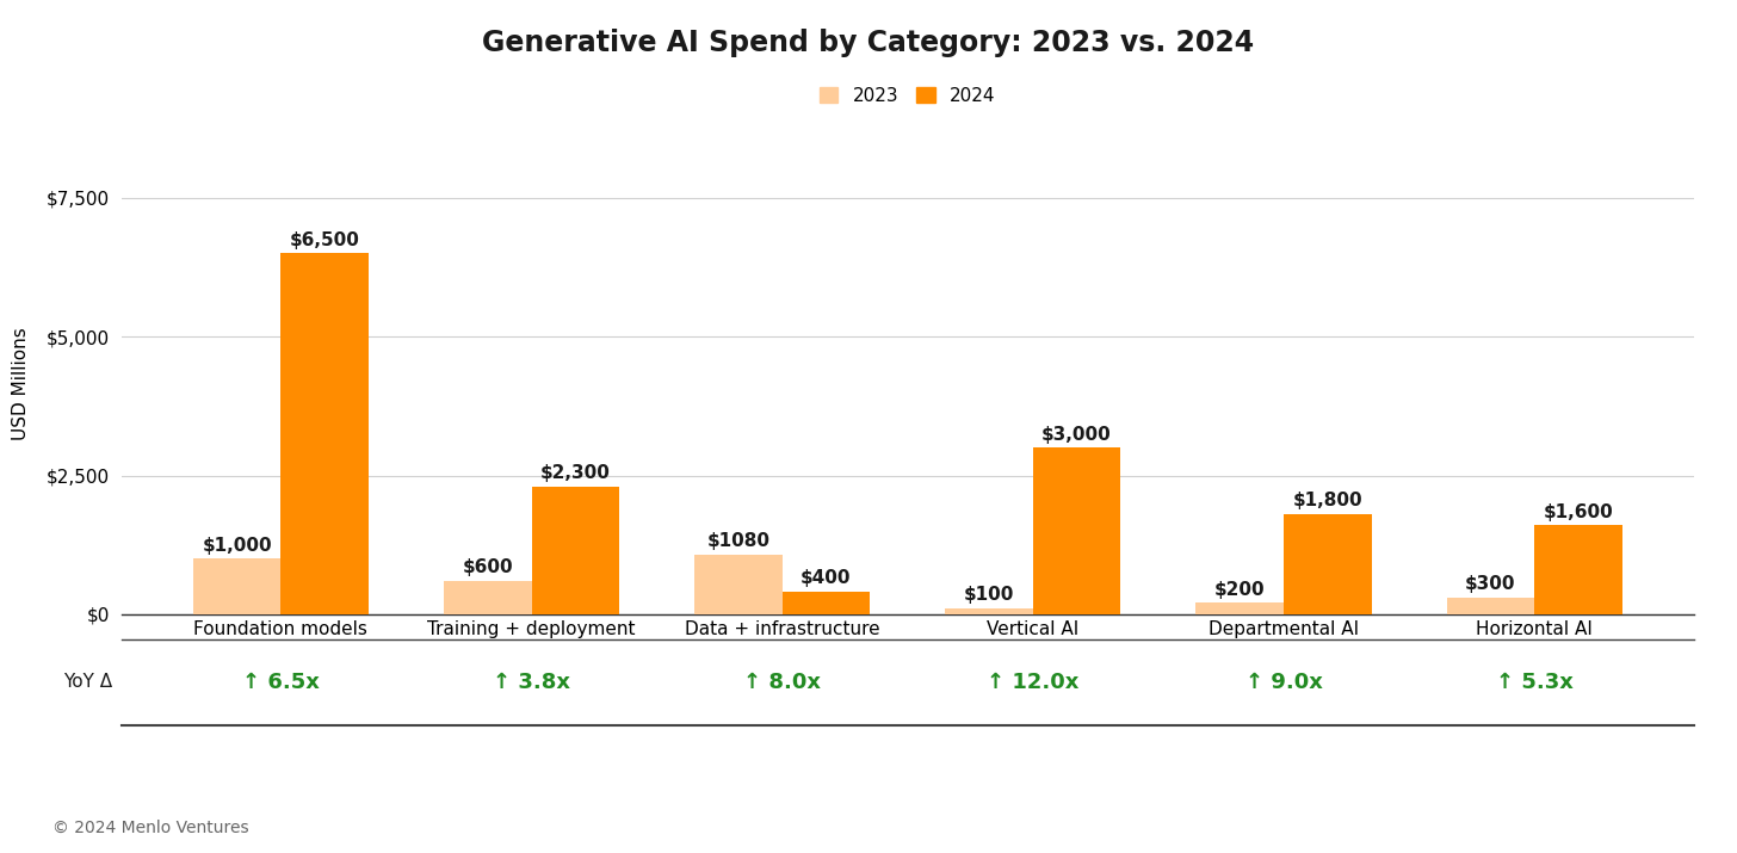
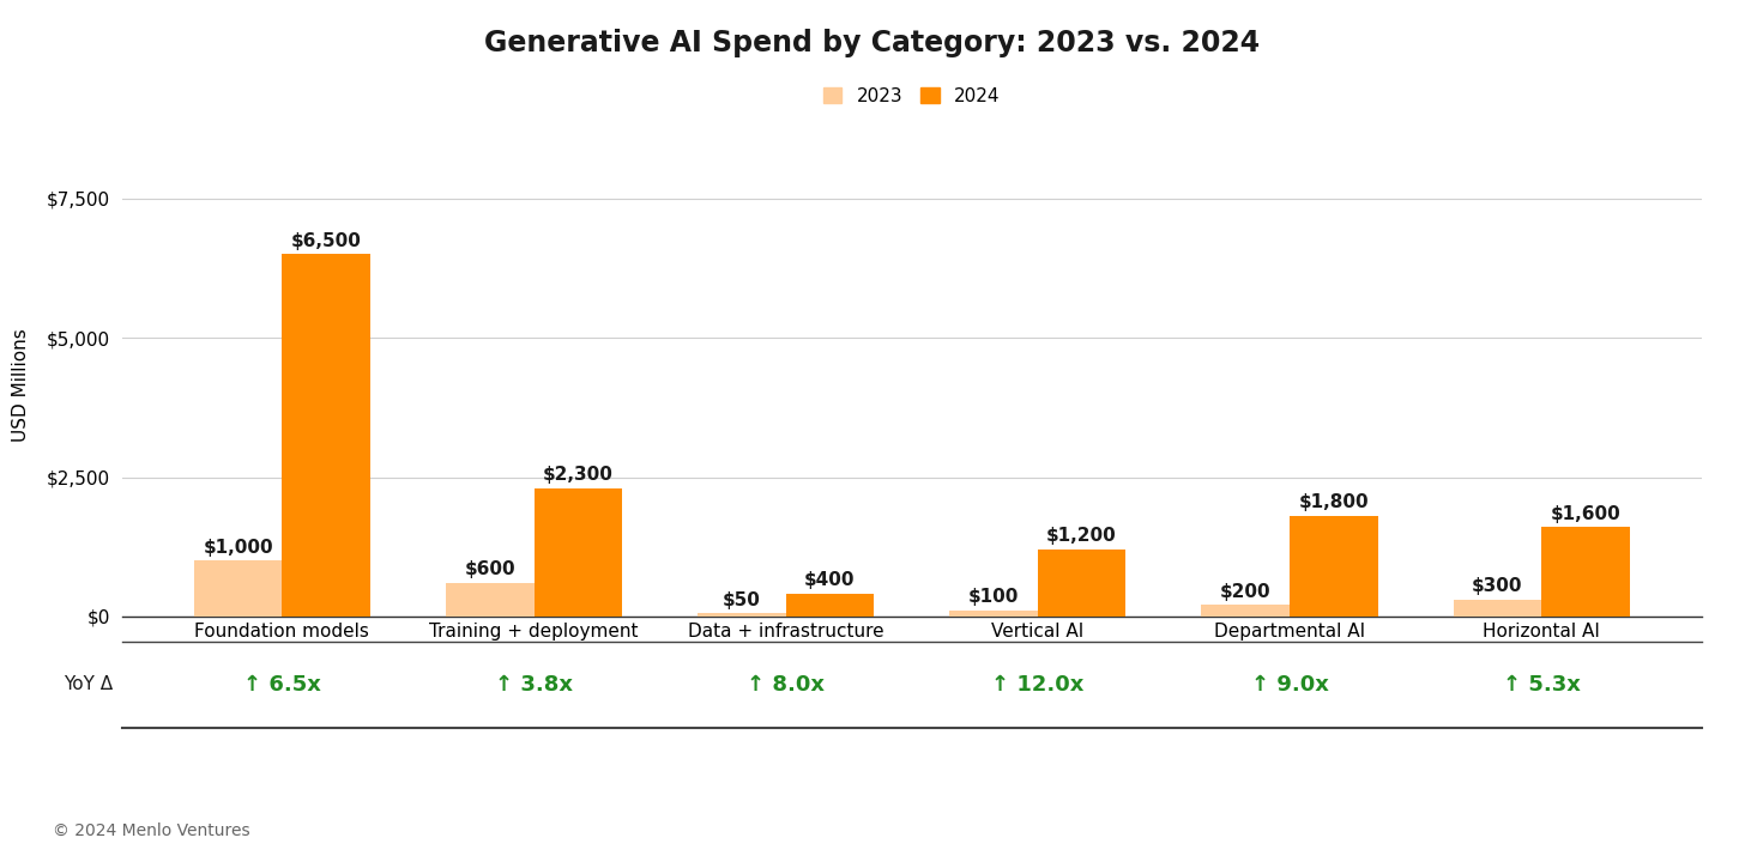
2023/Data + infrastructure: $1080 -> $50
2024/Vertical AI: $3,000 -> $1,200
